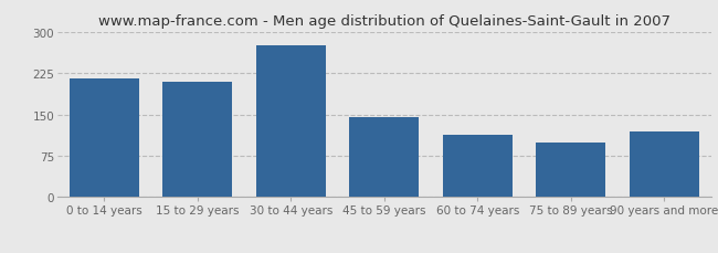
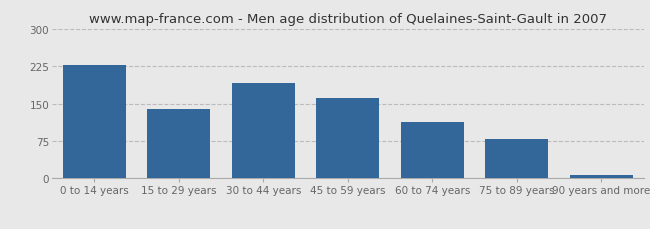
0 to 14 years: 215 -> 228
15 to 29 years: 210 -> 140
30 to 44 years: 275 -> 192
45 to 59 years: 145 -> 161
75 to 89 years: 100 -> 80
90 years and more: 120 -> 7
